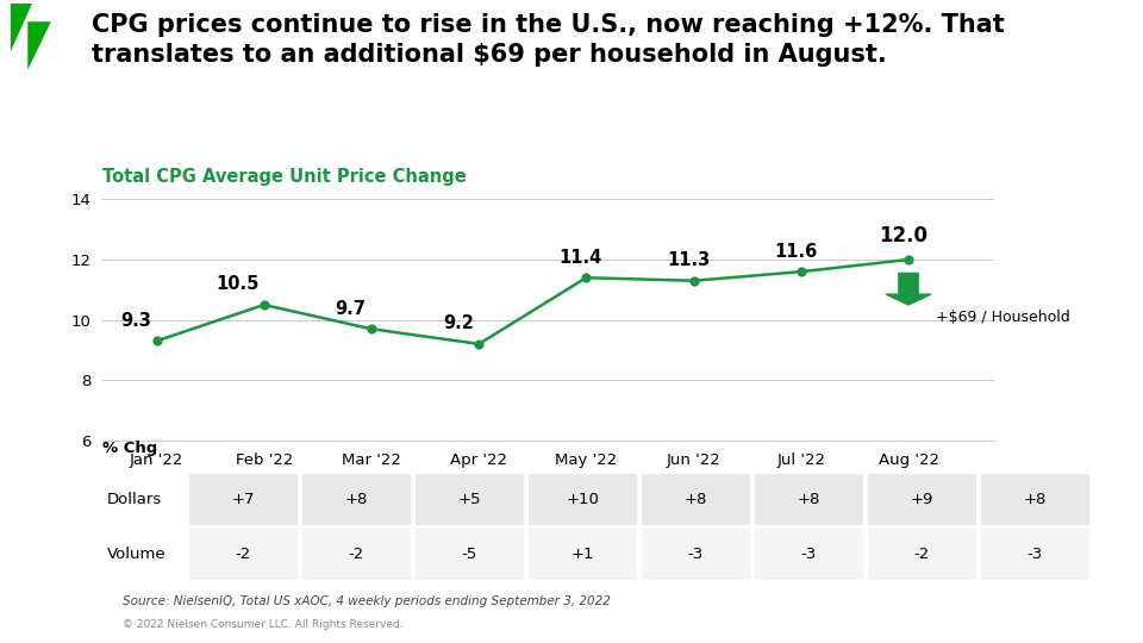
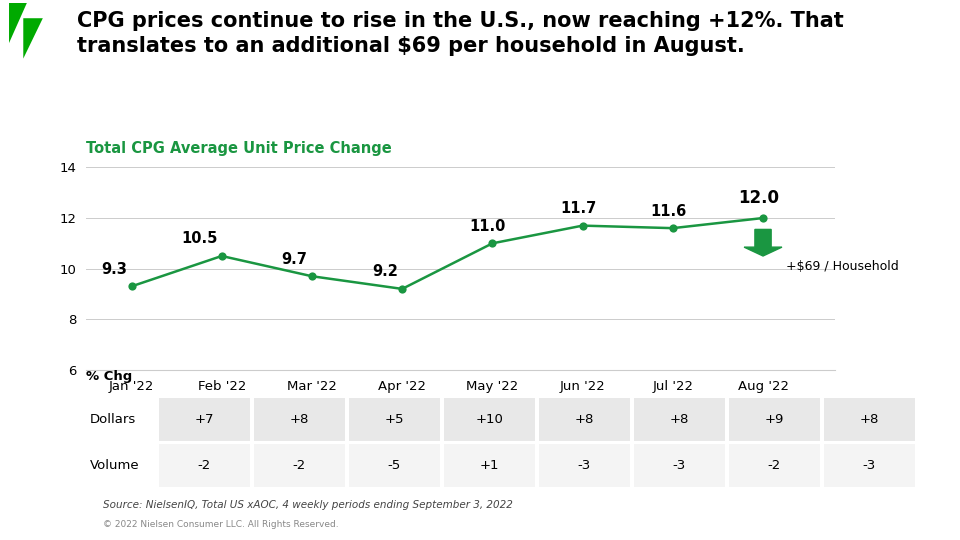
May '22: 11.4 -> 11.0
Jun '22: 11.3 -> 11.7
